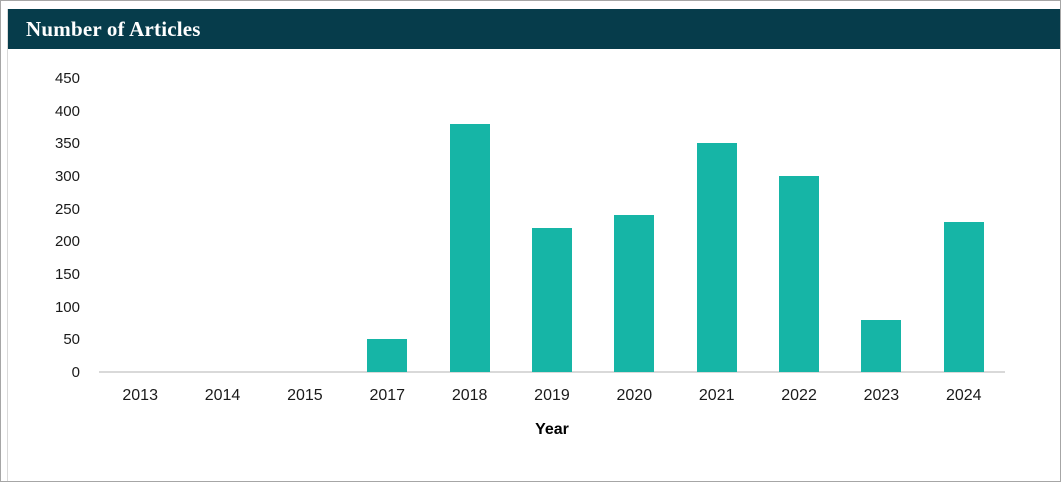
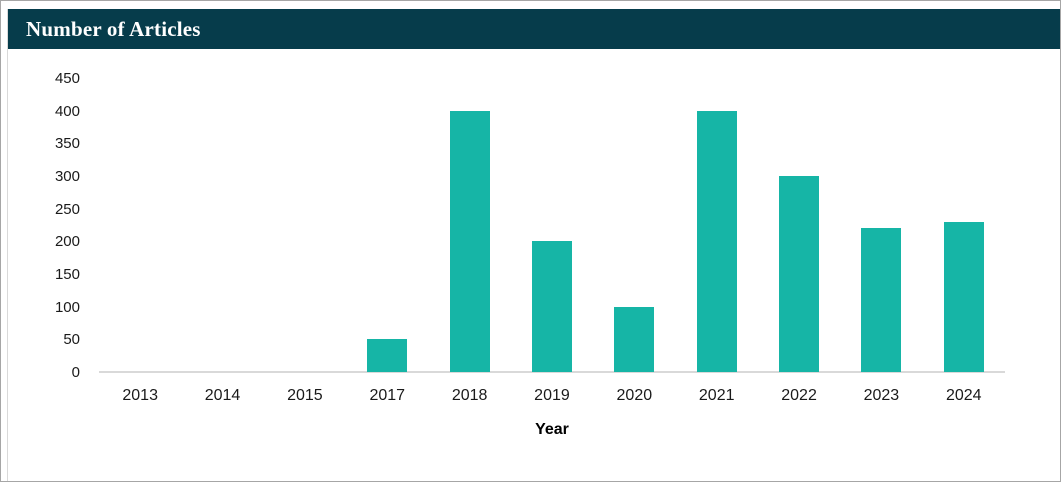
2018: 380 -> 400
2019: 220 -> 200
2020: 240 -> 100
2021: 350 -> 400
2023: 80 -> 220
